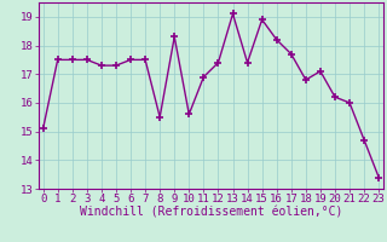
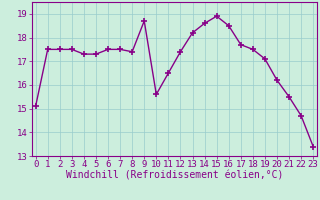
8: 15.5 -> 17.4
9: 18.3 -> 18.7
11: 16.9 -> 16.5
13: 19.1 -> 18.2
14: 17.4 -> 18.6
16: 18.2 -> 18.5
18: 16.8 -> 17.5
21: 16.0 -> 15.5
